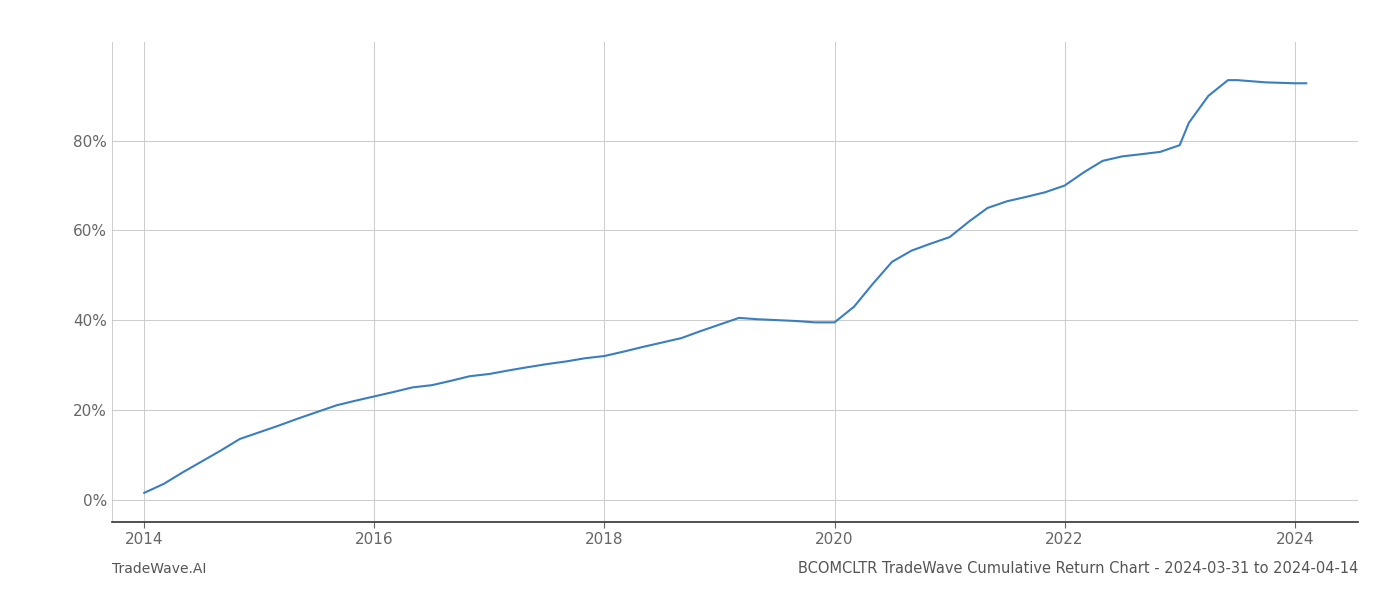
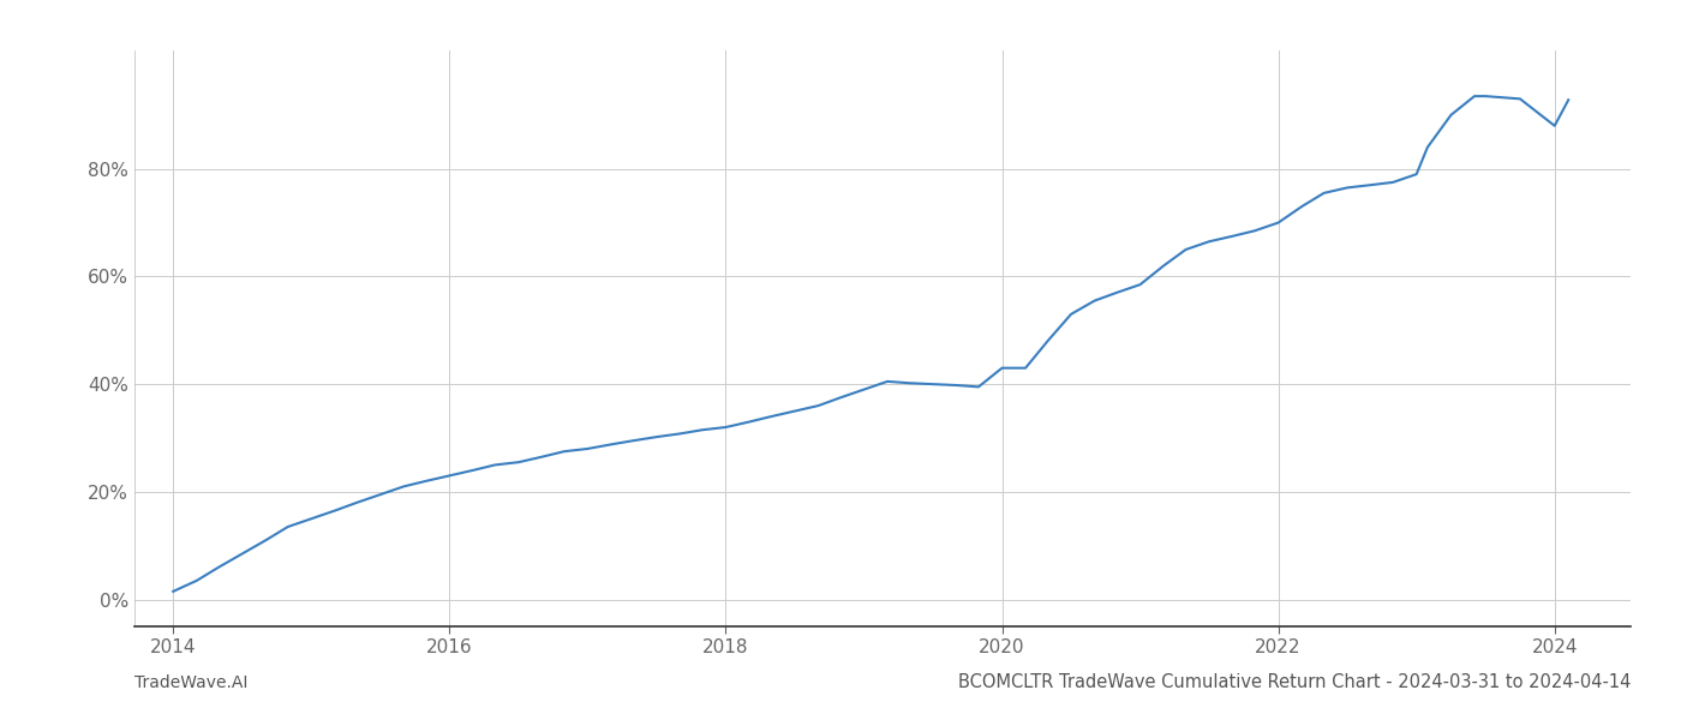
2020: 39.5% -> 43.0%
2024: 92.8% -> 88.0%
